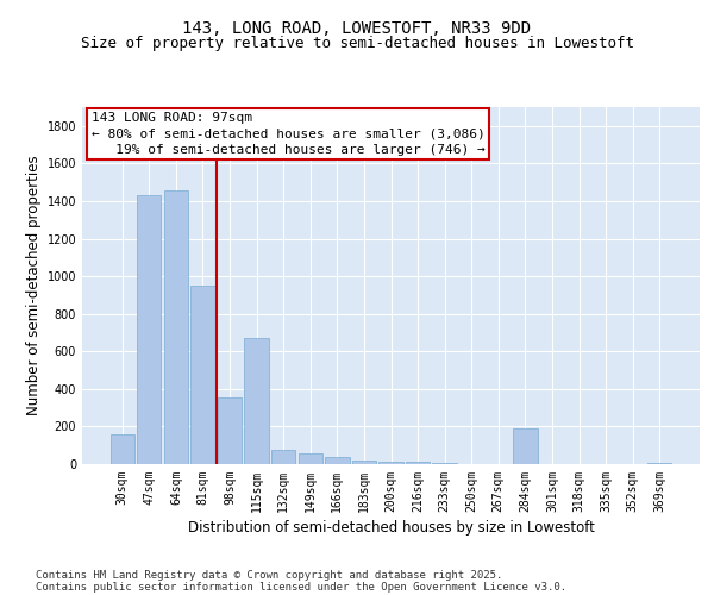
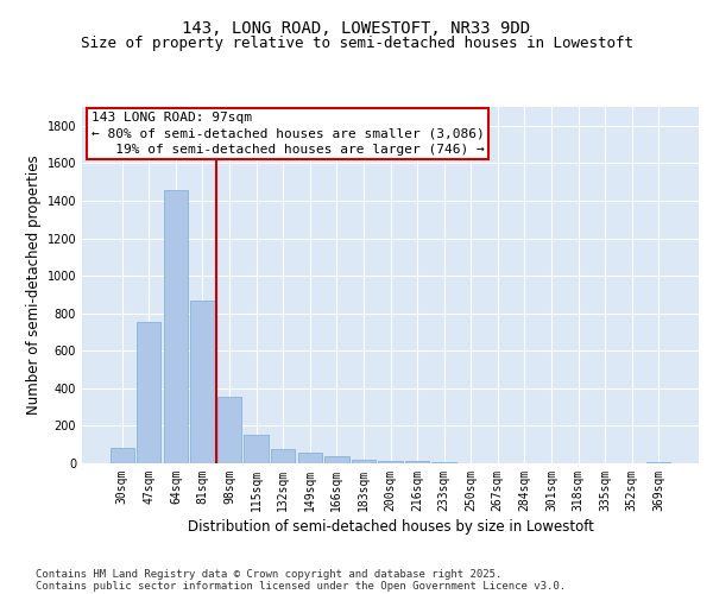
30sqm: 160 -> 80
47sqm: 1430 -> 760
81sqm: 950 -> 860
115sqm: 670 -> 160
284sqm: 190 -> 0
